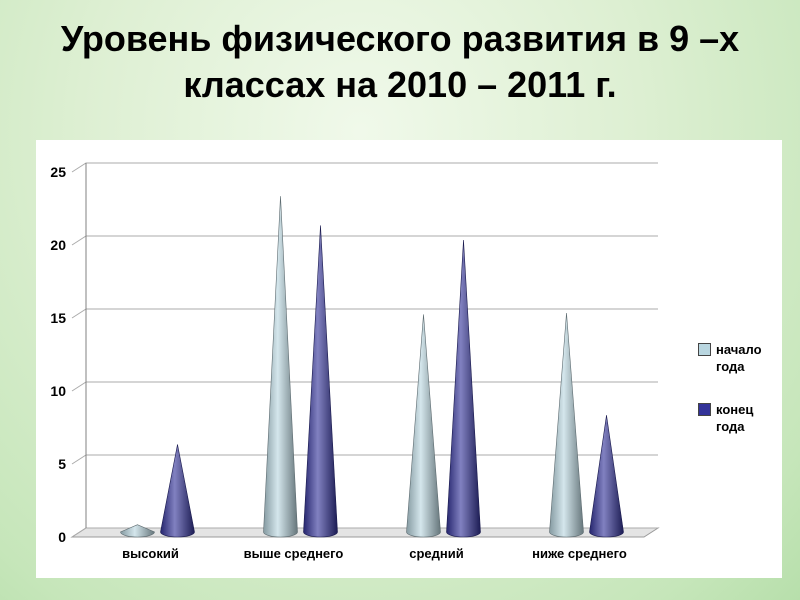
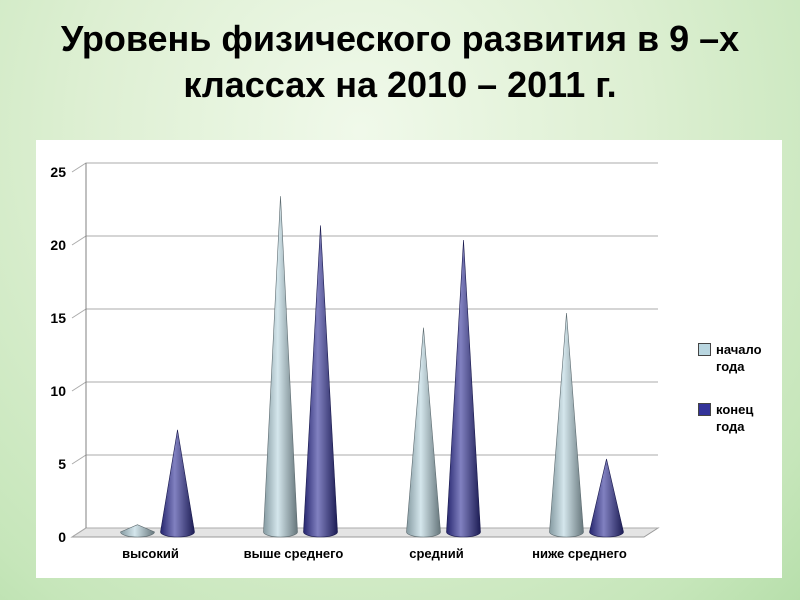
конец года/высокий: 6 -> 7
начало года/средний: 14.9 -> 14.0
конец года/ниже среднего: 8 -> 5
